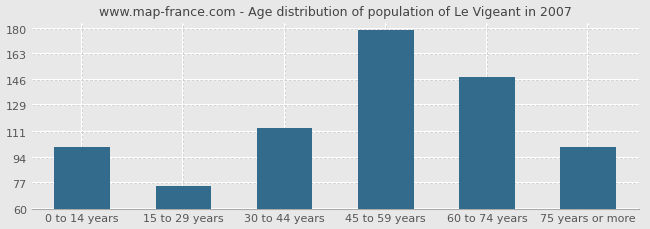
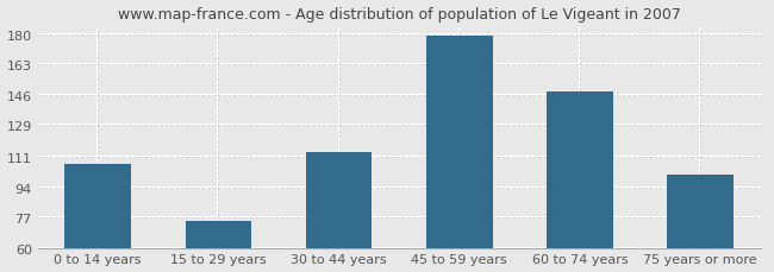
0 to 14 years: 101 -> 107
